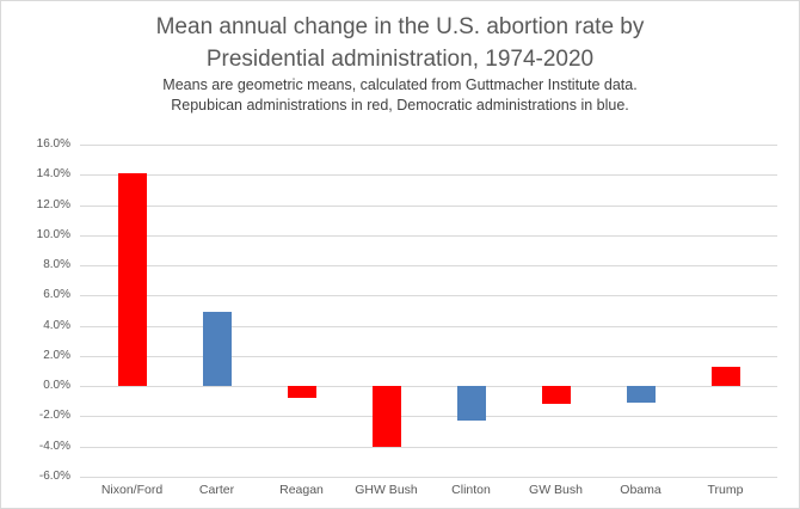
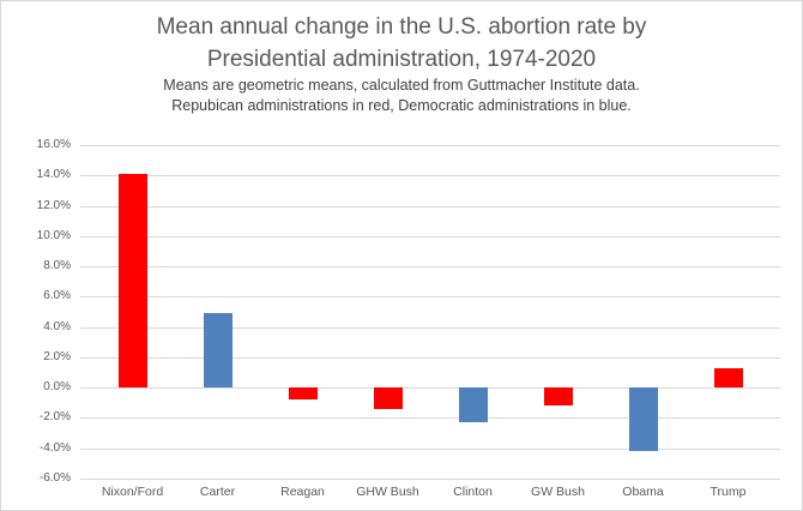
GHW Bush: -4.0% -> -1.4%
Obama: -1.1% -> -4.2%
